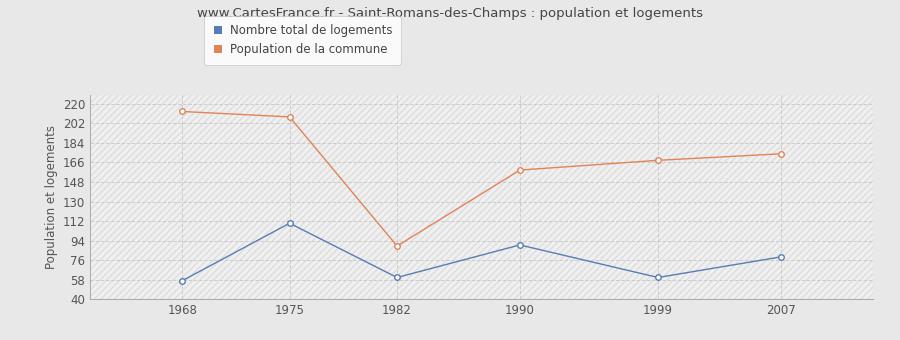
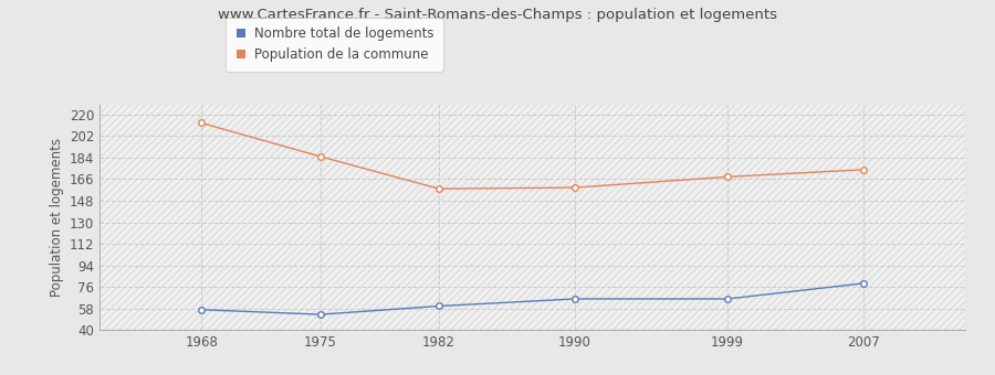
Population de la commune/1975: 208 -> 185
Nombre total de logements/1975: 110 -> 53
Population de la commune/1982: 89 -> 158
Nombre total de logements/1990: 90 -> 66
Nombre total de logements/1999: 60 -> 66
